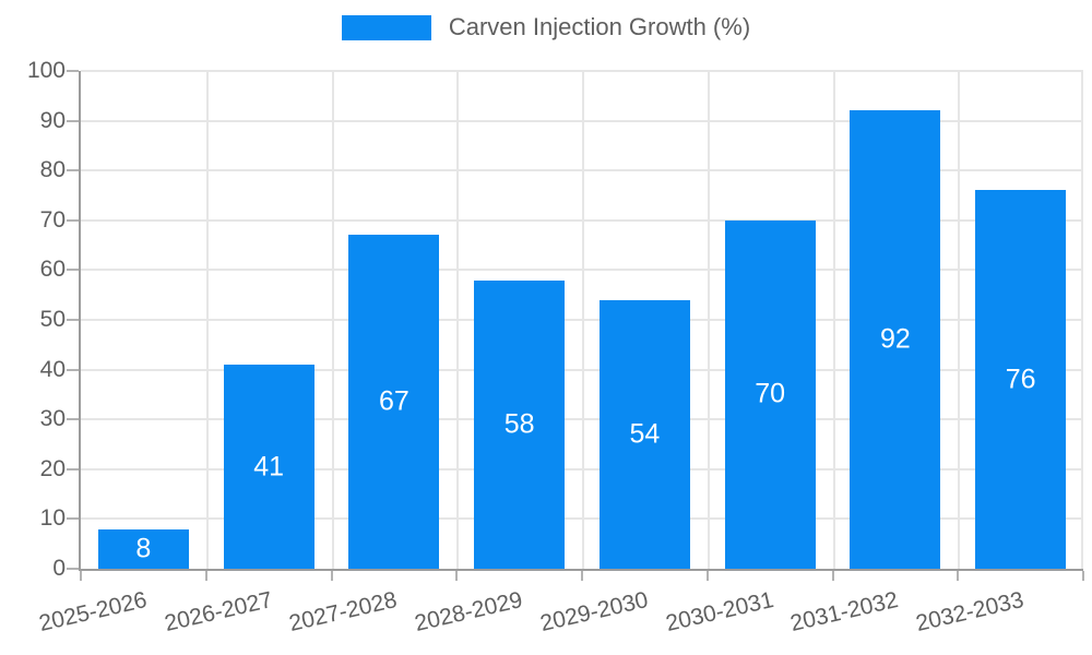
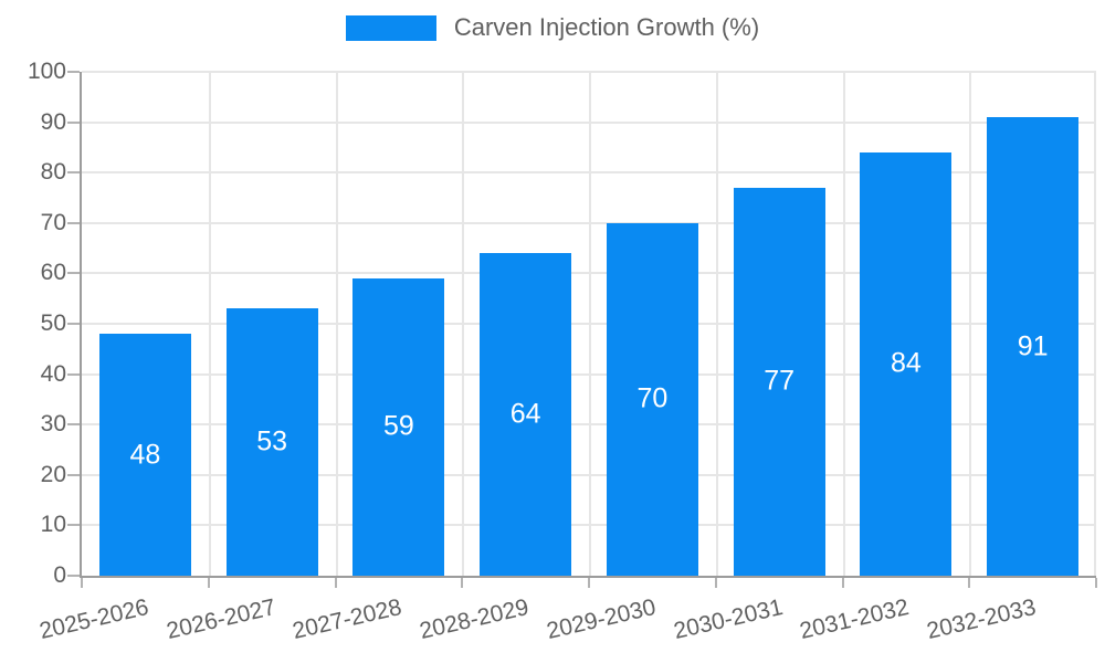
2025-2026: 8 -> 48
2026-2027: 41 -> 53
2027-2028: 67 -> 59
2028-2029: 58 -> 64
2029-2030: 54 -> 70
2030-2031: 70 -> 77
2031-2032: 92 -> 84
2032-2033: 76 -> 91
